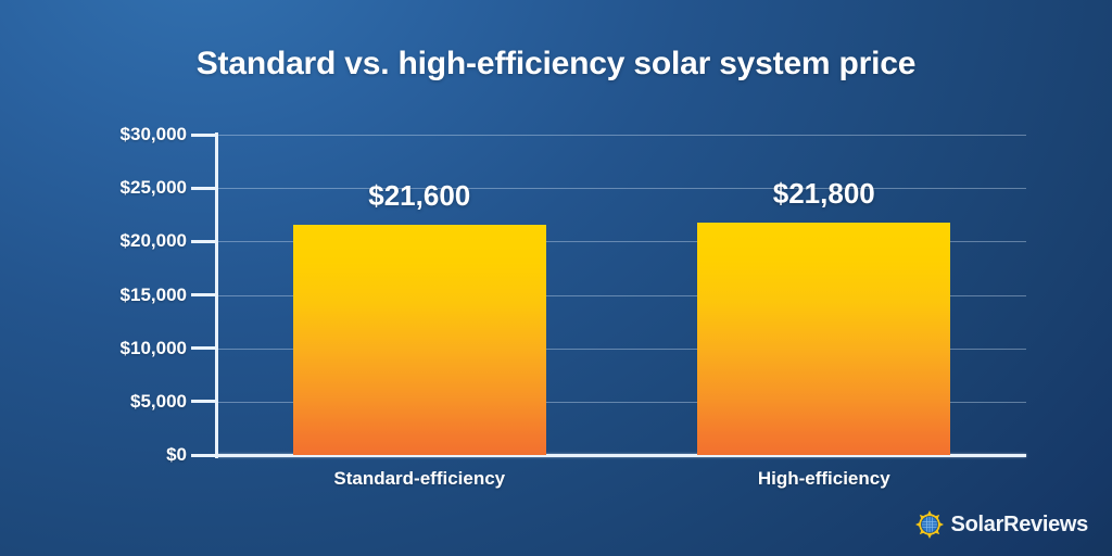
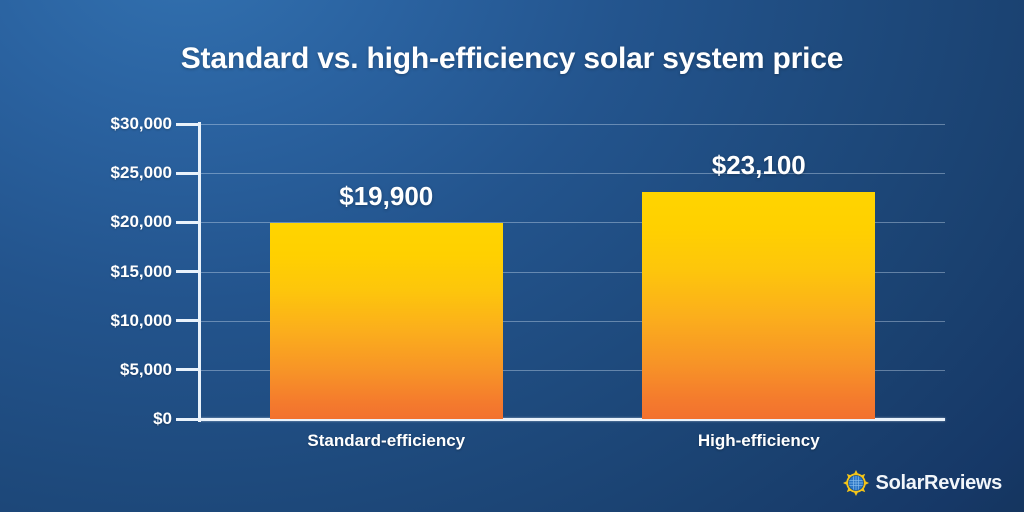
Standard-efficiency: $21,600 -> $19,900
High-efficiency: $21,800 -> $23,100
